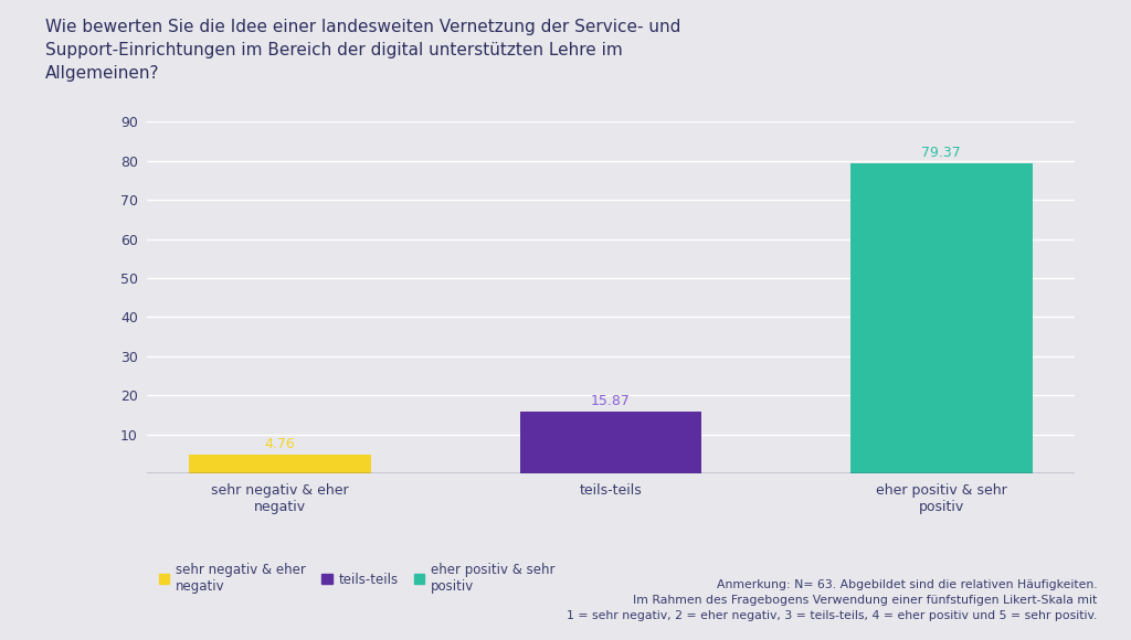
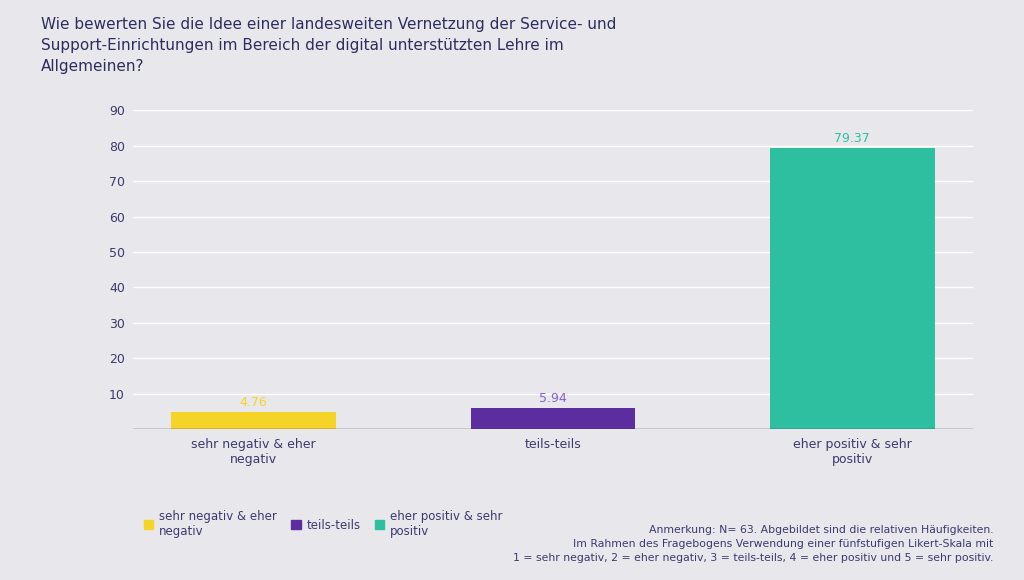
teils-teils: 15.87 -> 5.94
